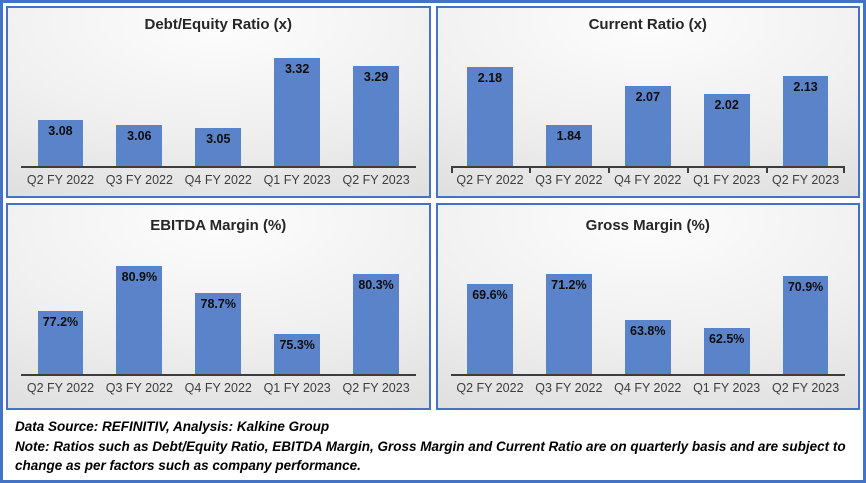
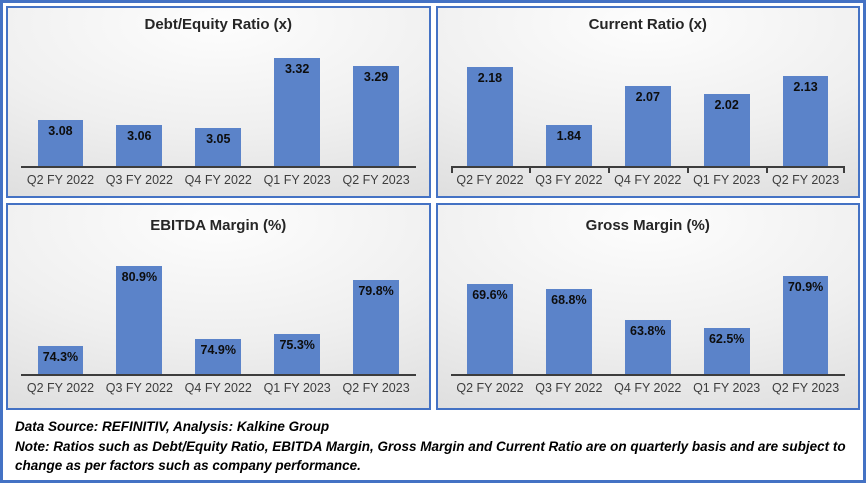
EBITDA Margin (%)/Q2 FY 2022: 77.2% -> 74.3%
EBITDA Margin (%)/Q4 FY 2022: 78.7% -> 74.9%
EBITDA Margin (%)/Q2 FY 2023: 80.3% -> 79.8%
Gross Margin (%)/Q3 FY 2022: 71.2% -> 68.8%
